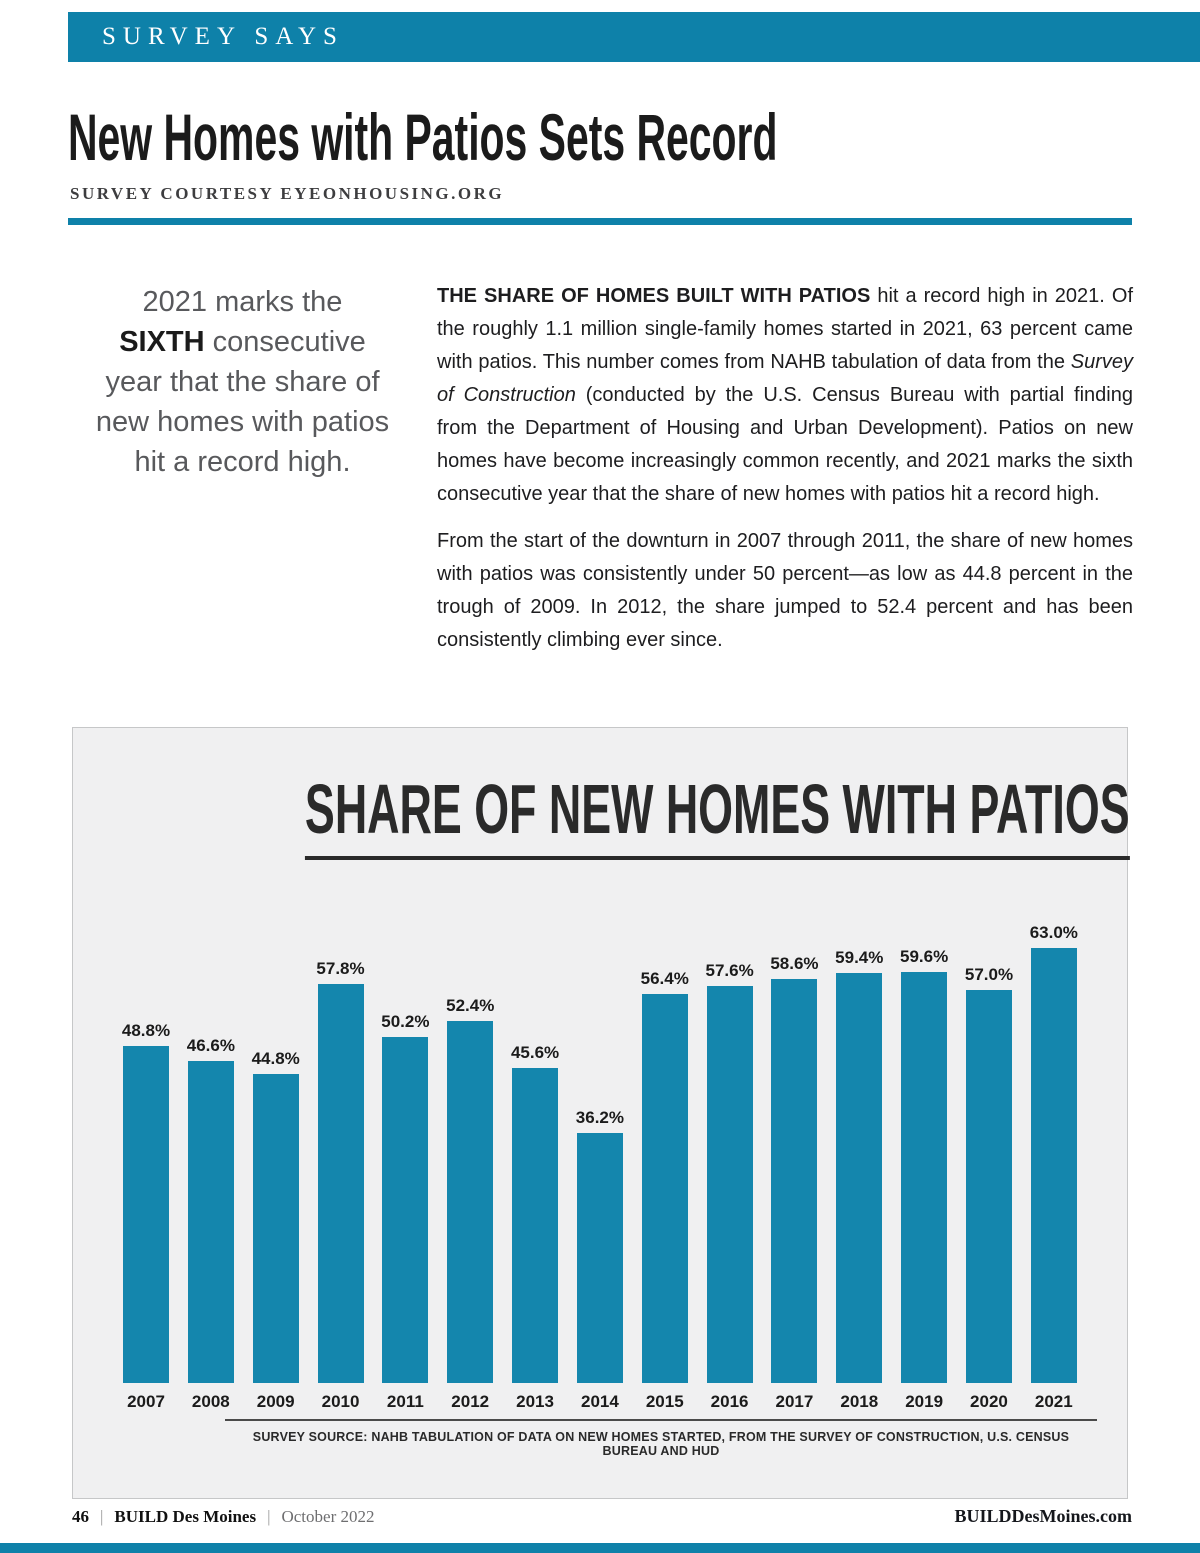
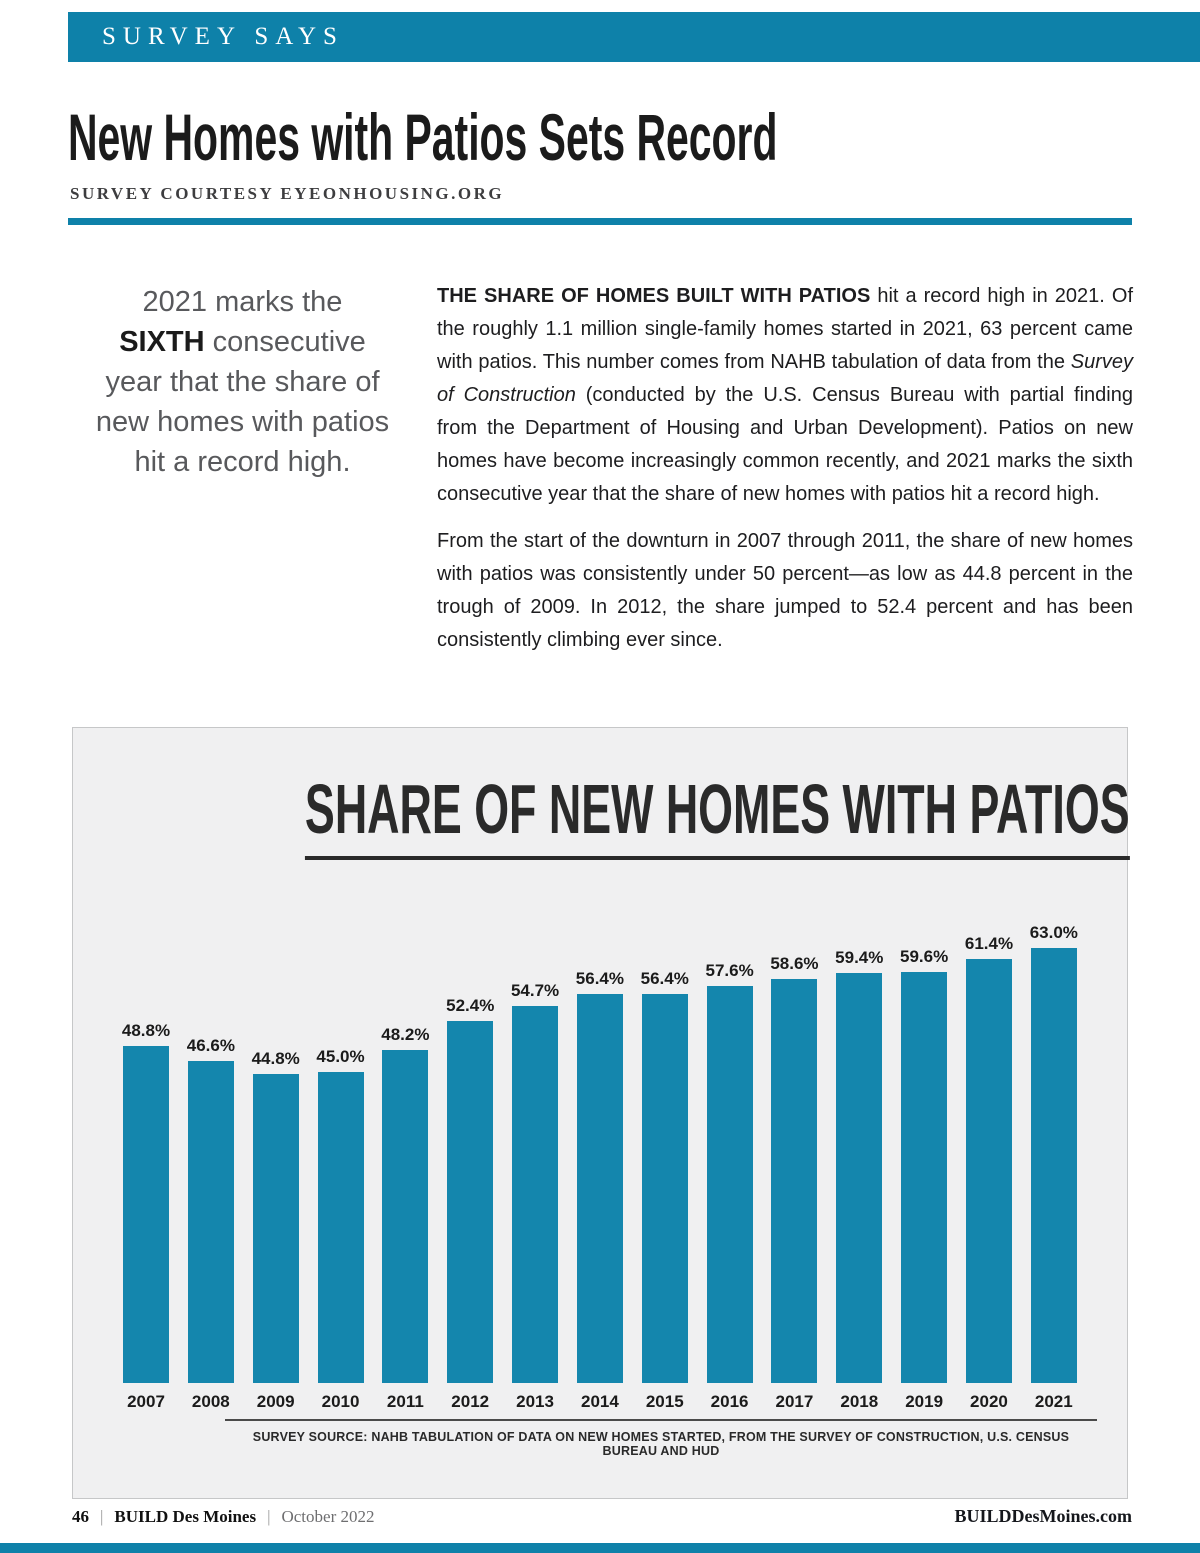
2010: 57.8% -> 45.0%
2011: 50.2% -> 48.2%
2013: 45.6% -> 54.7%
2014: 36.2% -> 56.4%
2020: 57.0% -> 61.4%
